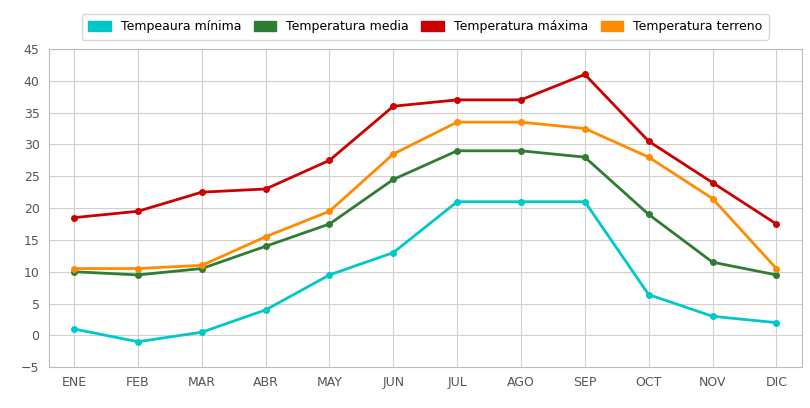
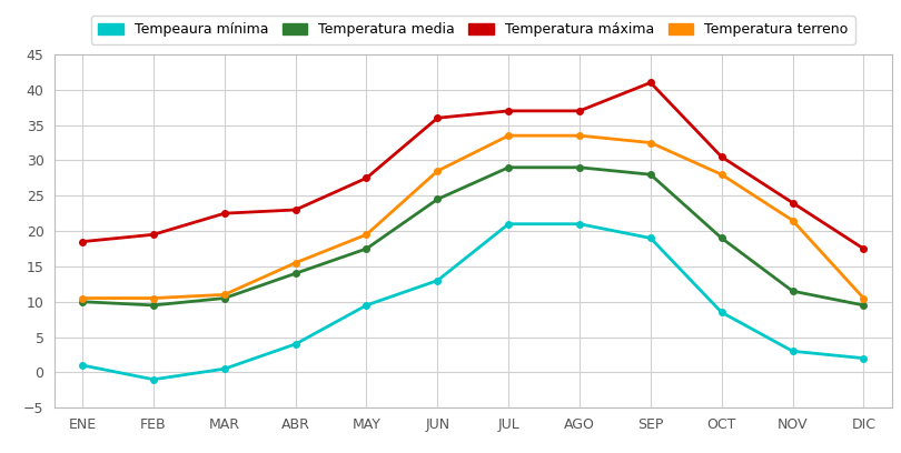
Tempeaura mínima/SEP: 21.0 -> 19.0
Tempeaura mínima/OCT: 6.4 -> 8.5
